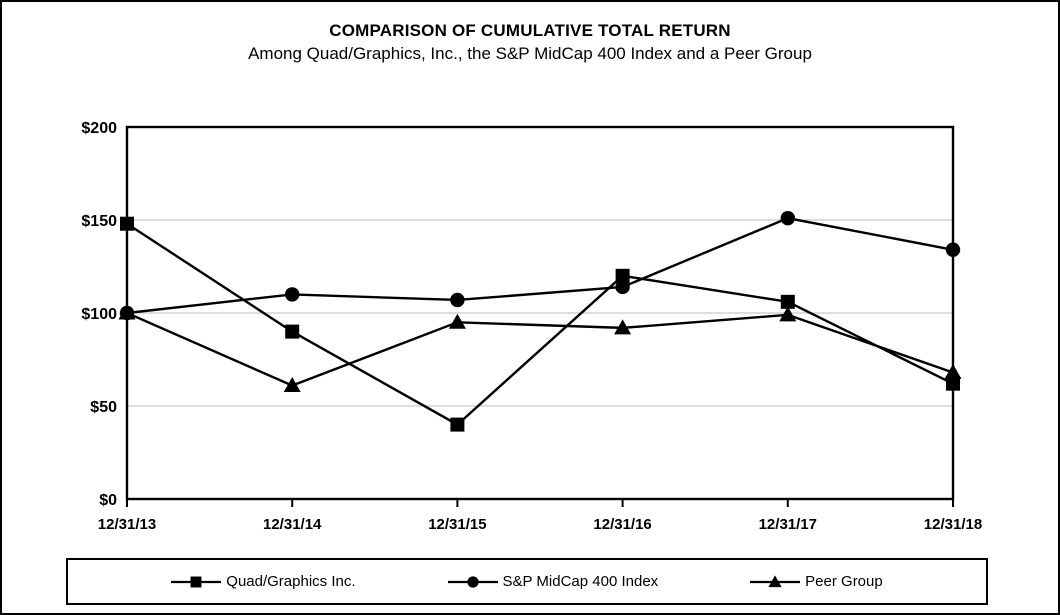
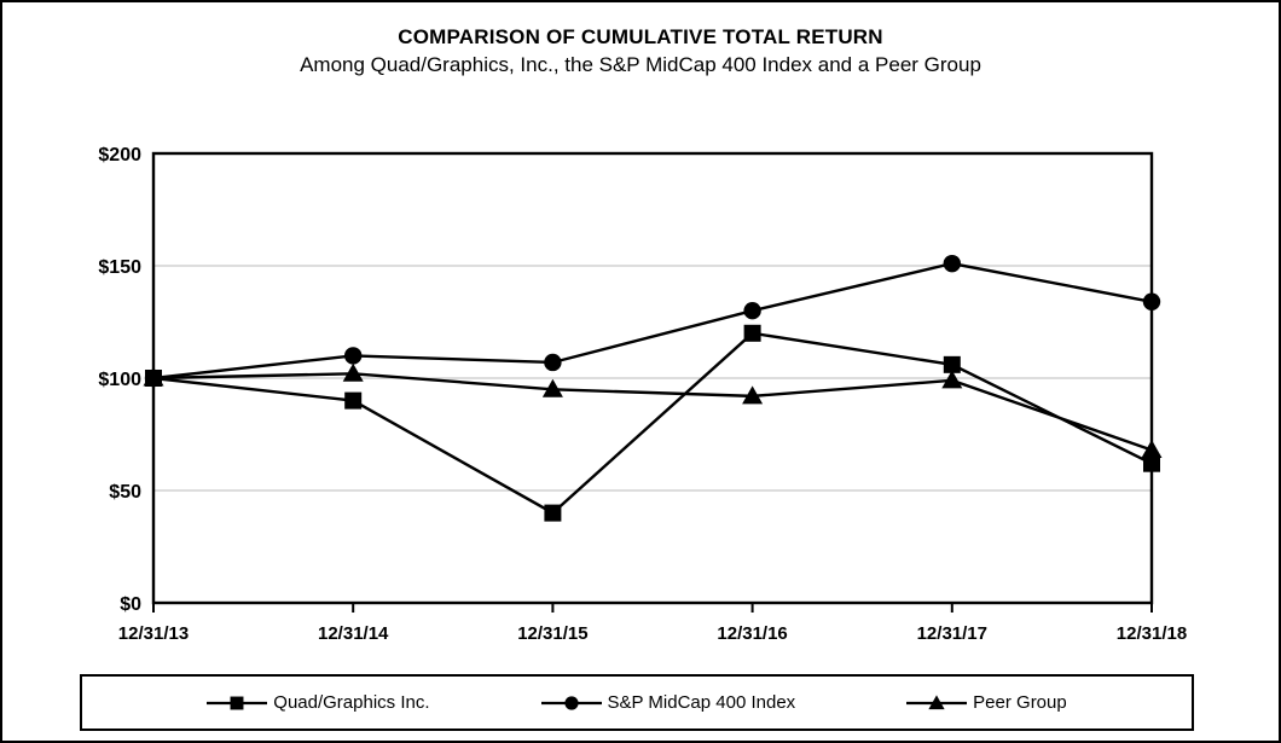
Quad/Graphics Inc./12/31/13: $148 -> $100
Peer Group/12/31/14: $61 -> $102
S&P MidCap 400 Index/12/31/16: $114 -> $130
